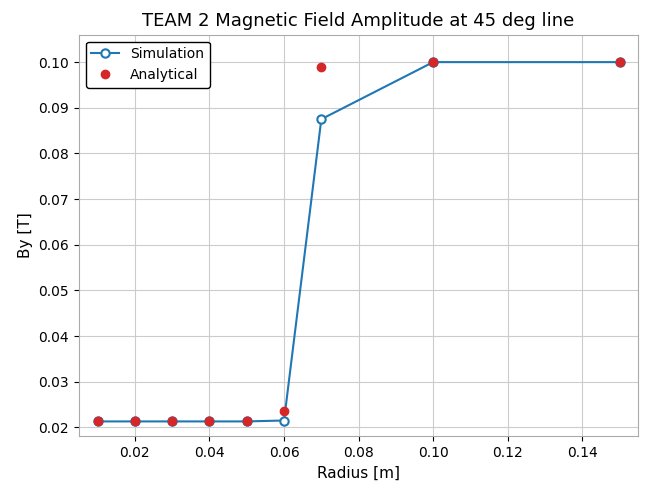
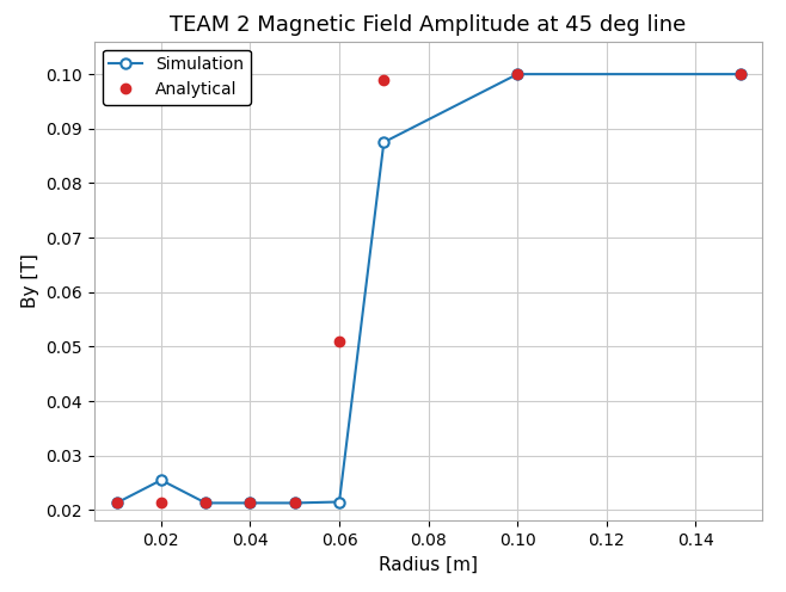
Simulation/0.02: 0.0213 -> 0.0255
Analytical/0.06: 0.0235 -> 0.0510
